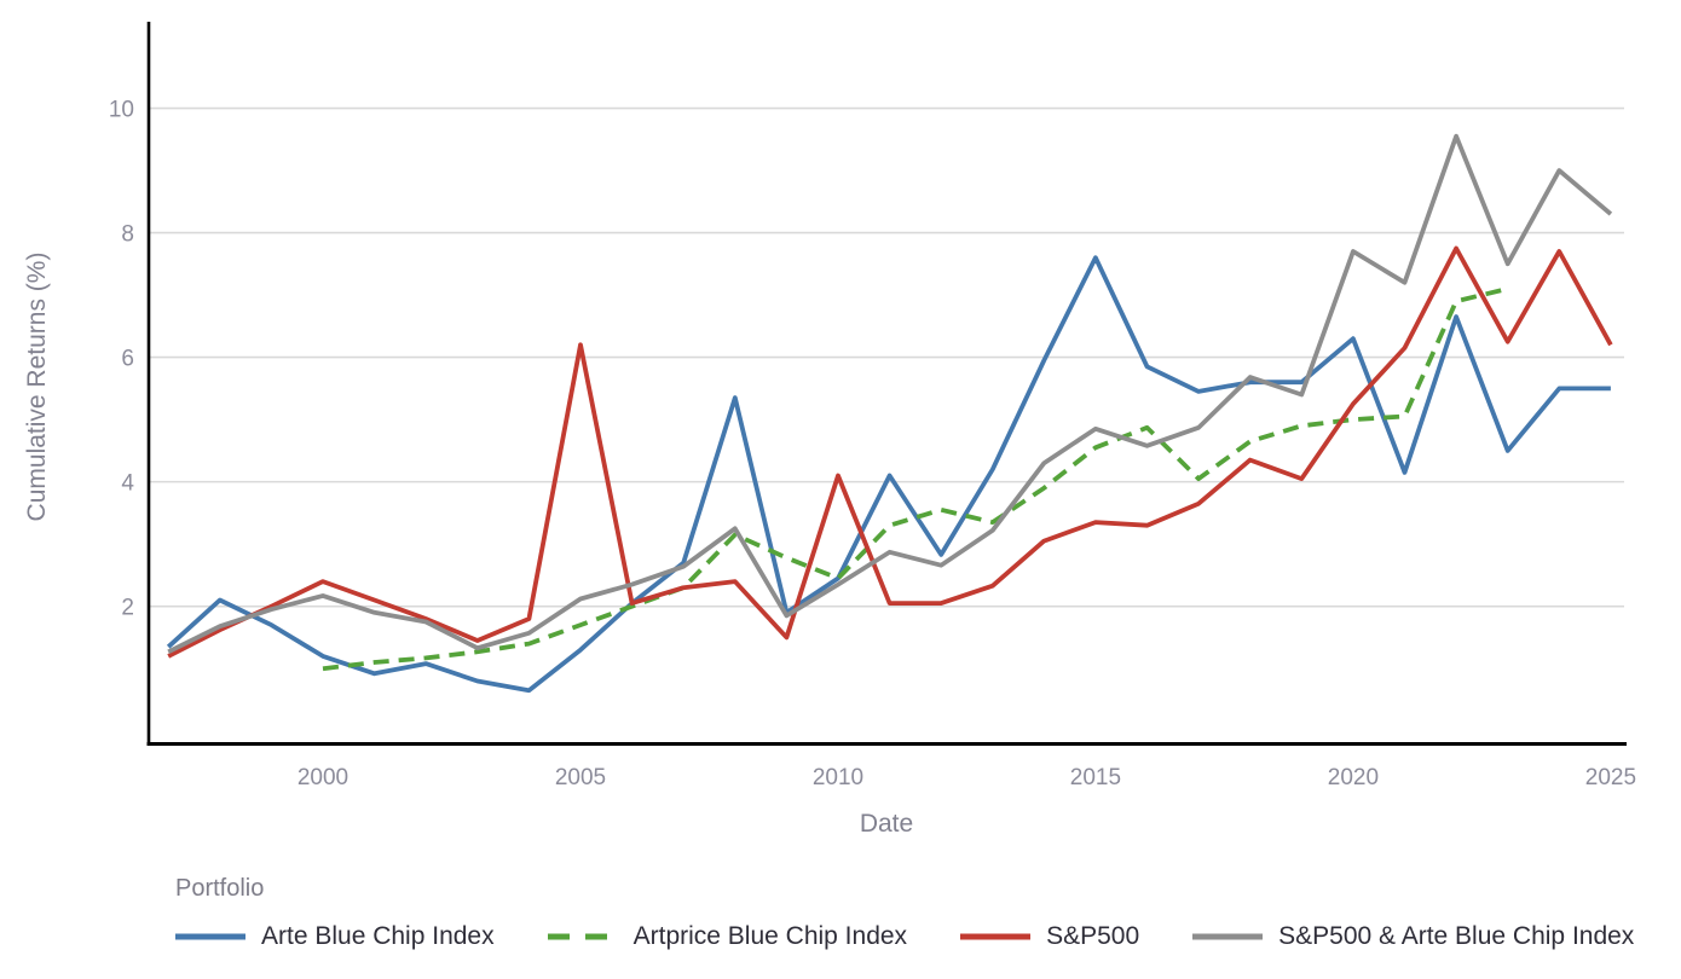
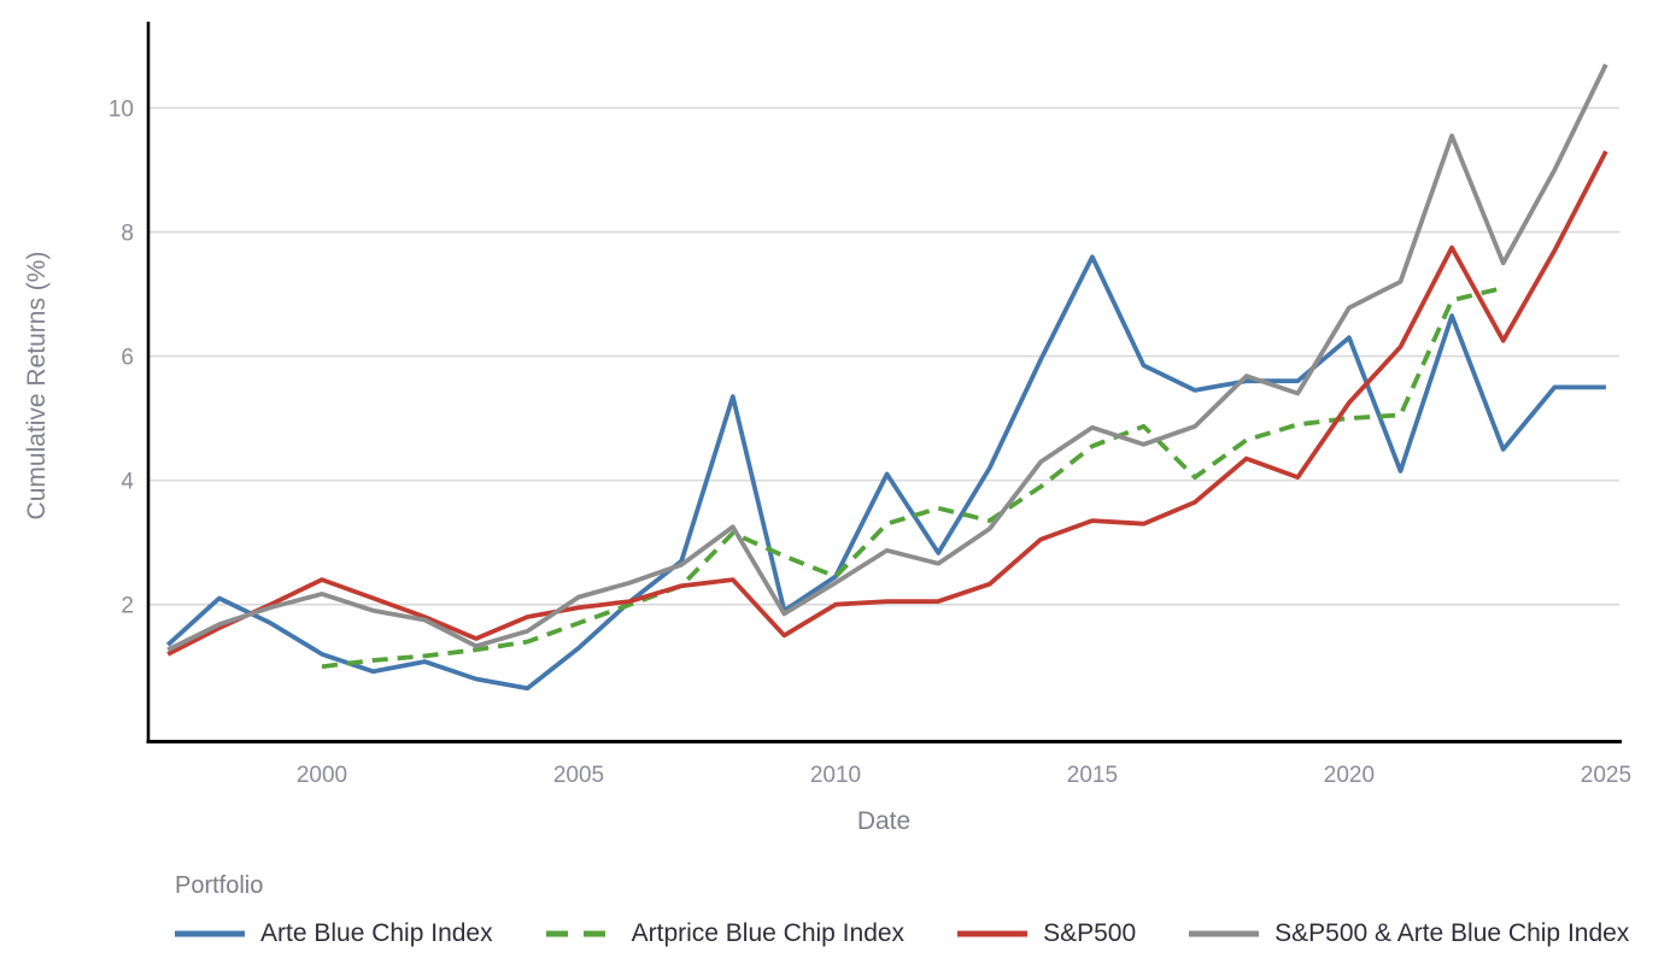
S&P500/2005: 6.2 -> 1.9
S&P500/2010: 4.1 -> 2.0
S&P500 & Arte Blue Chip Index/2020: 7.7 -> 6.8
S&P500/2025: 6.2 -> 9.3
S&P500 & Arte Blue Chip Index/2025: 8.3 -> 10.7
